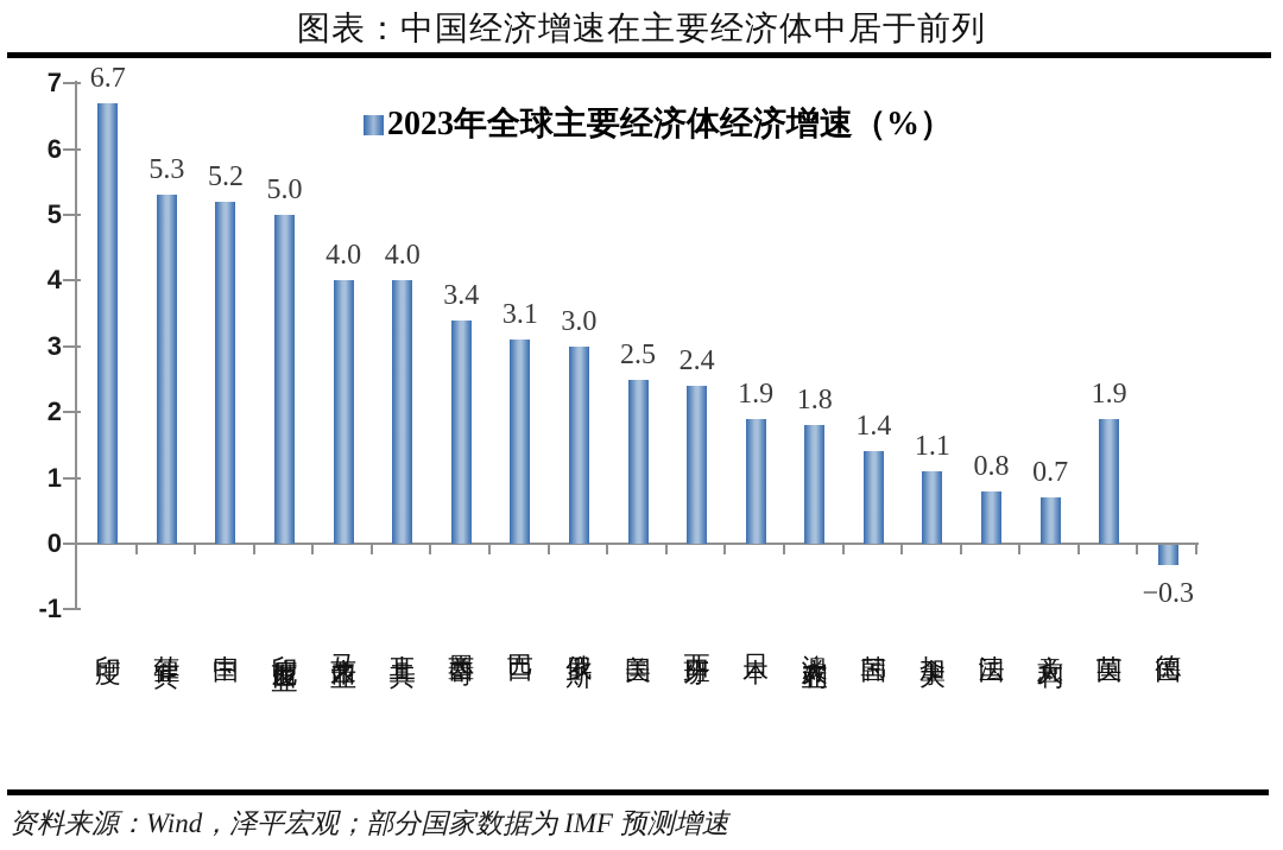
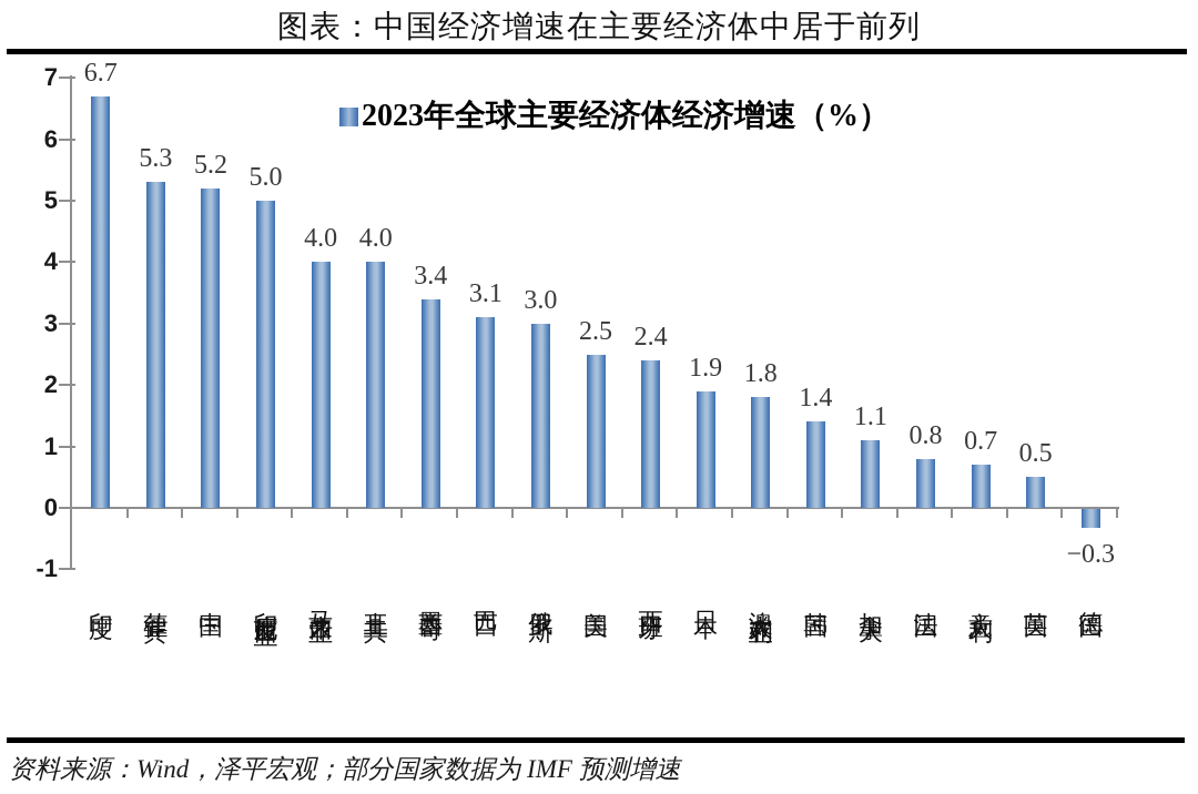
英国: 1.9 -> 0.5
